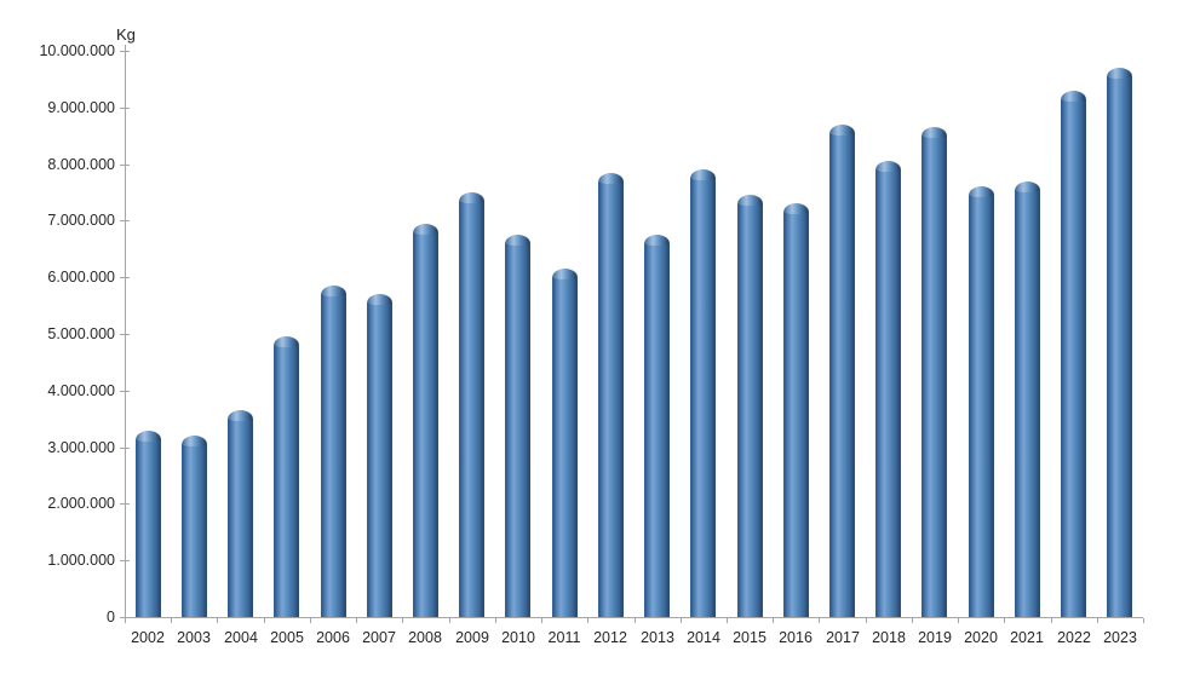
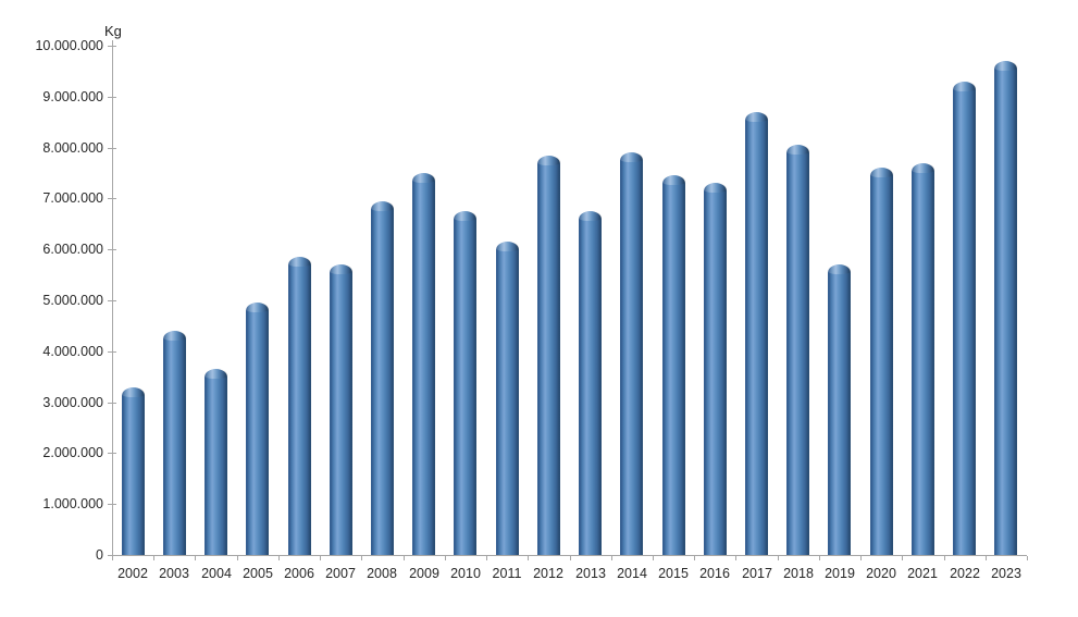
2003: 3200000 -> 4400000
2019: 8600000 -> 5700000
